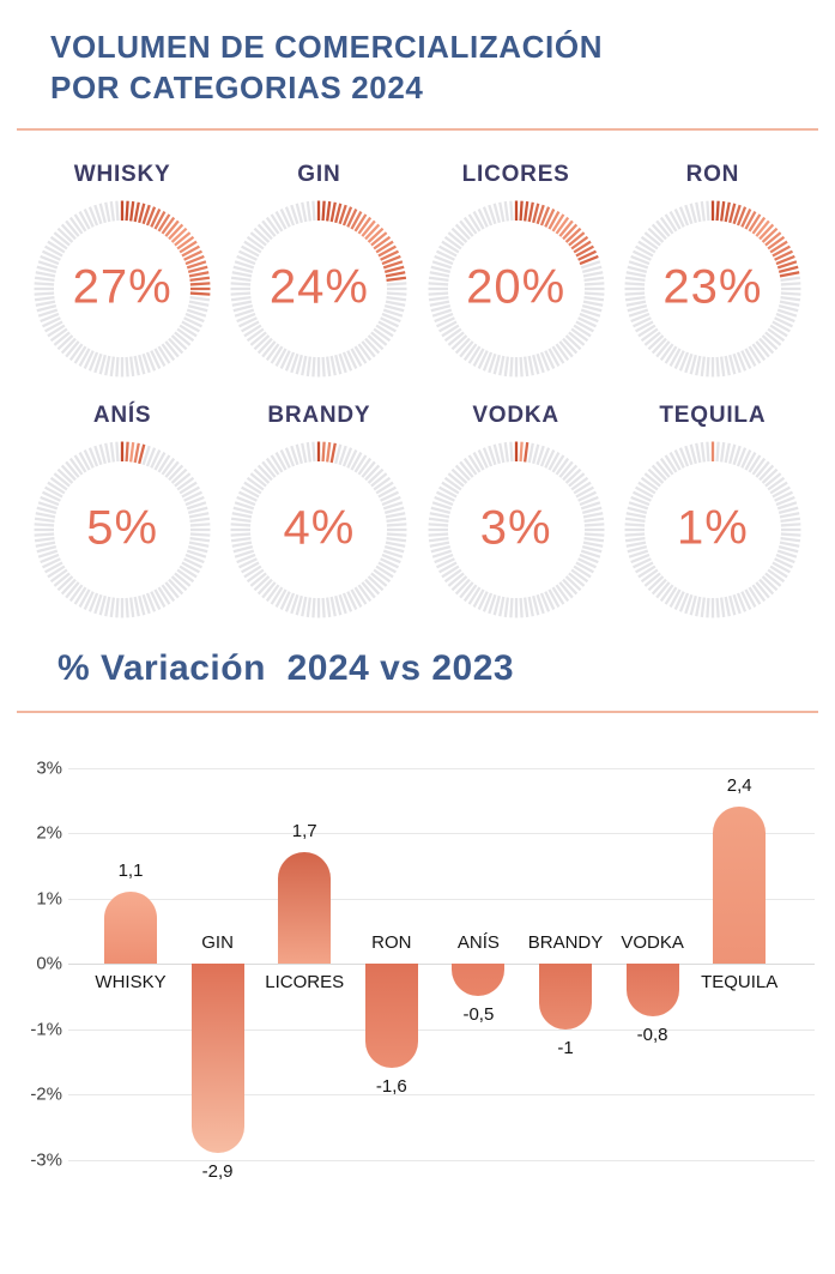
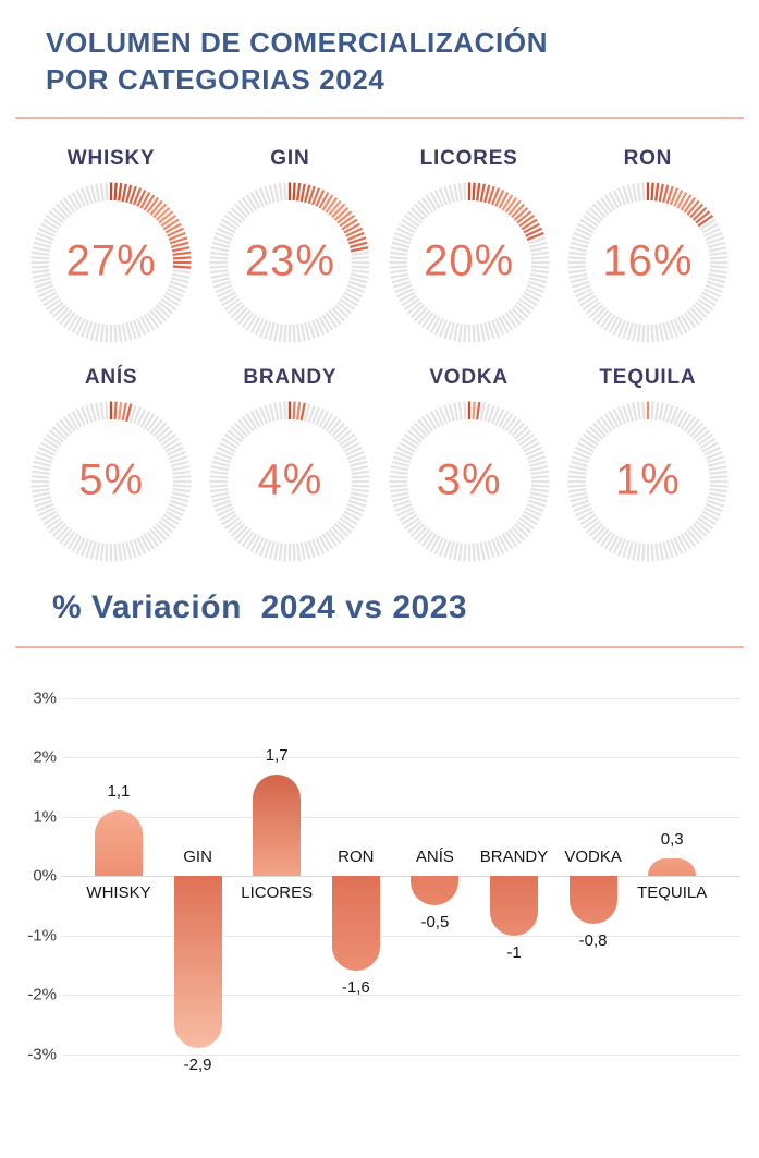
VOLUMEN DE COMERCIALIZACIÓN POR CATEGORIAS 2024/GIN: 24% -> 23%
VOLUMEN DE COMERCIALIZACIÓN POR CATEGORIAS 2024/RON: 23% -> 16%
% Variación 2024 vs 2023/TEQUILA: 2,4 -> 0,3
